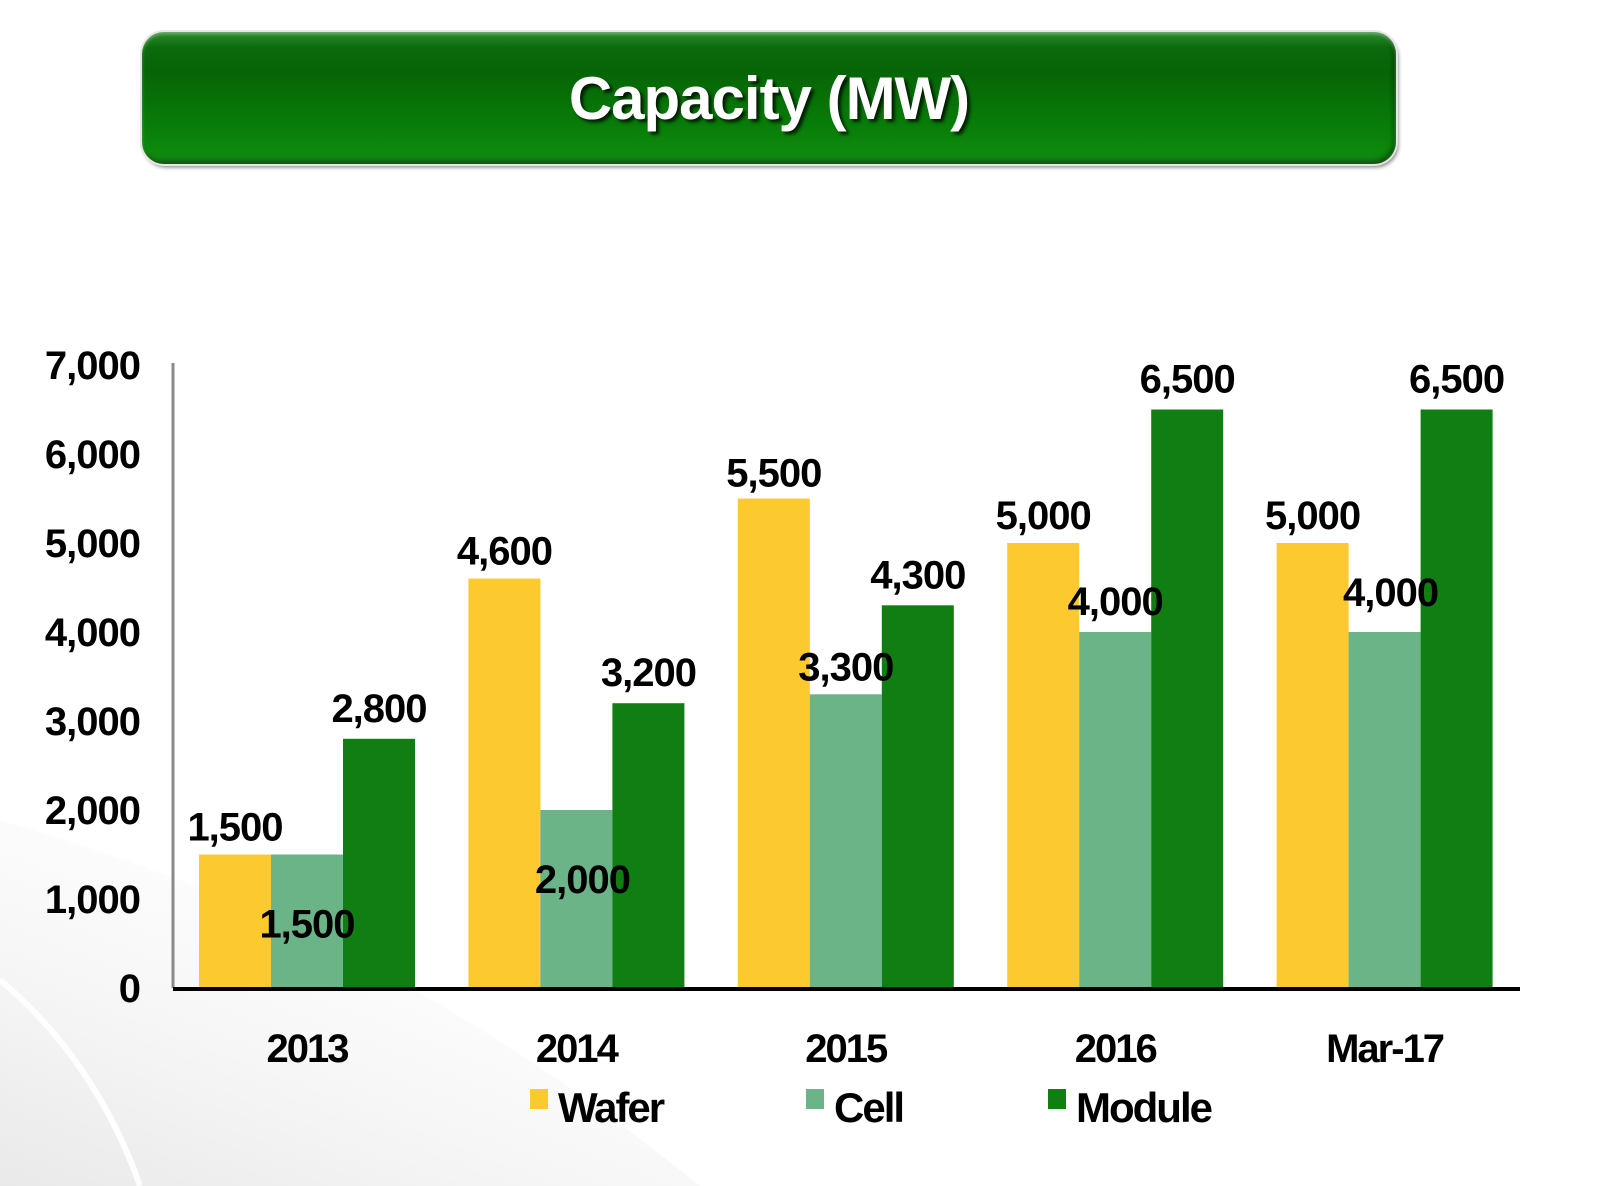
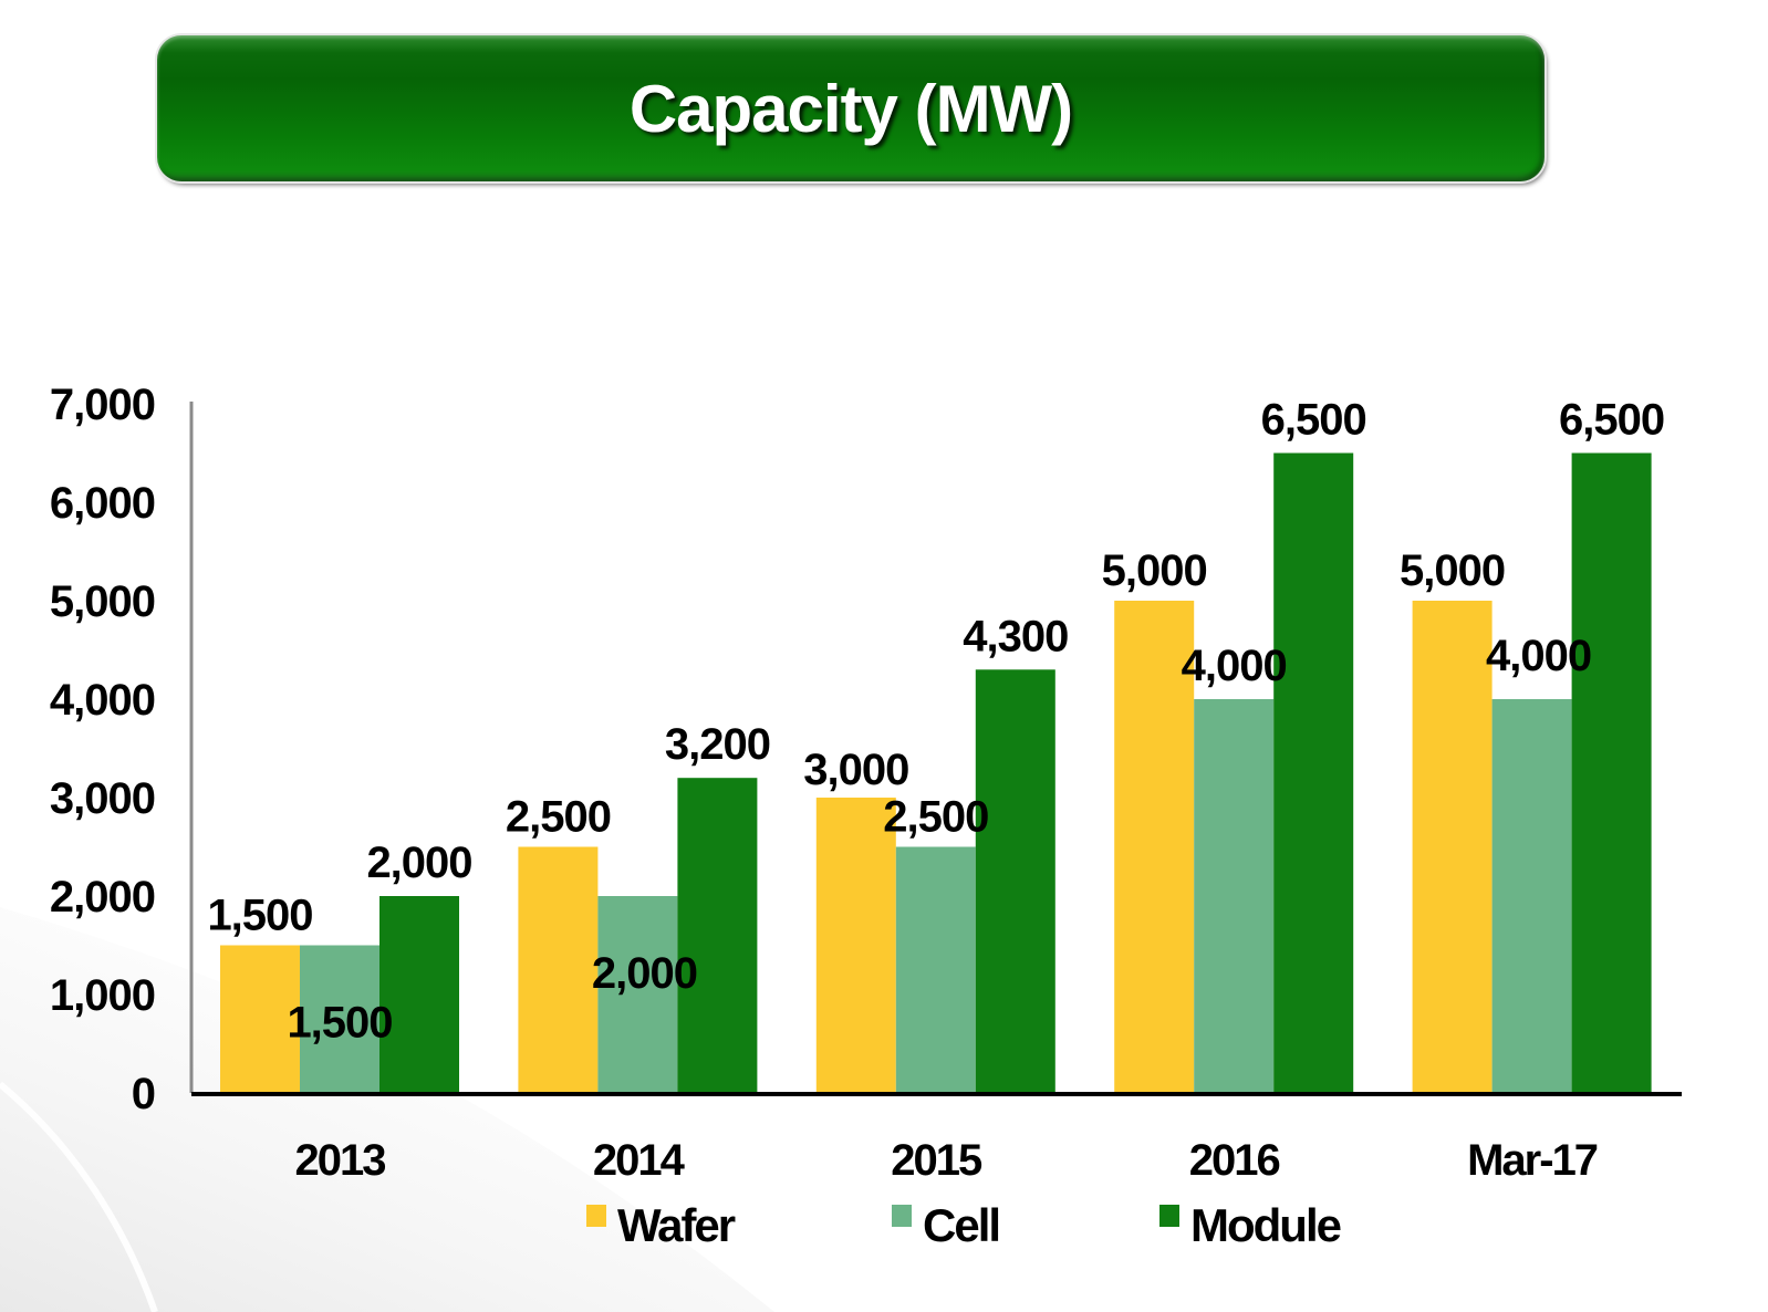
Module/2013: 2,800 -> 2,000
Wafer/2014: 4,600 -> 2,500
Wafer/2015: 5,500 -> 3,000
Cell/2015: 3,300 -> 2,500
